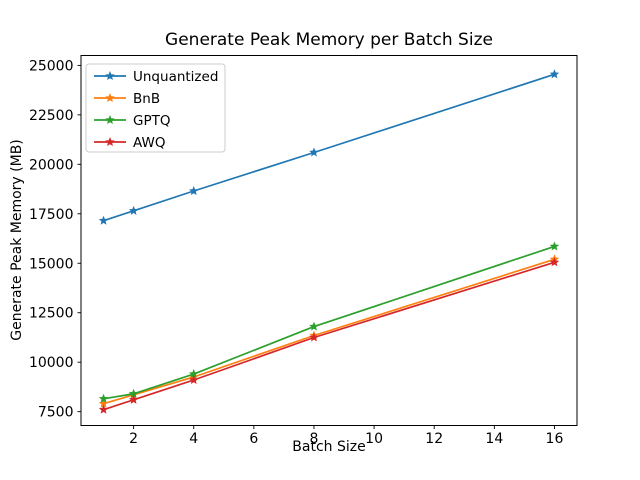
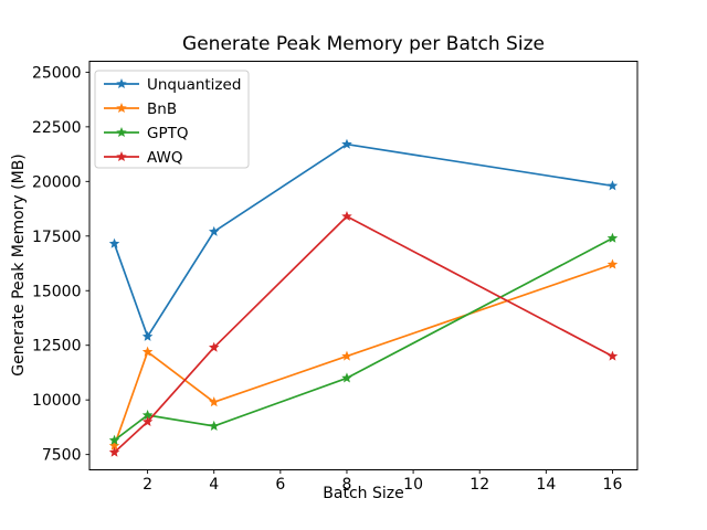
Unquantized/2: 17600 -> 12900
BnB/2: 8400 -> 12200
GPTQ/2: 8400 -> 9300
AWQ/2: 8100 -> 9000
Unquantized/4: 18600 -> 17700
BnB/4: 9200 -> 9900
GPTQ/4: 9400 -> 8800
AWQ/4: 9100 -> 12400
Unquantized/8: 20600 -> 21700
BnB/8: 11400 -> 12000
GPTQ/8: 11800 -> 11000
AWQ/8: 11200 -> 18400
Unquantized/16: 24600 -> 19800
BnB/16: 15200 -> 16200
GPTQ/16: 15800 -> 17400
AWQ/16: 15000 -> 12000
